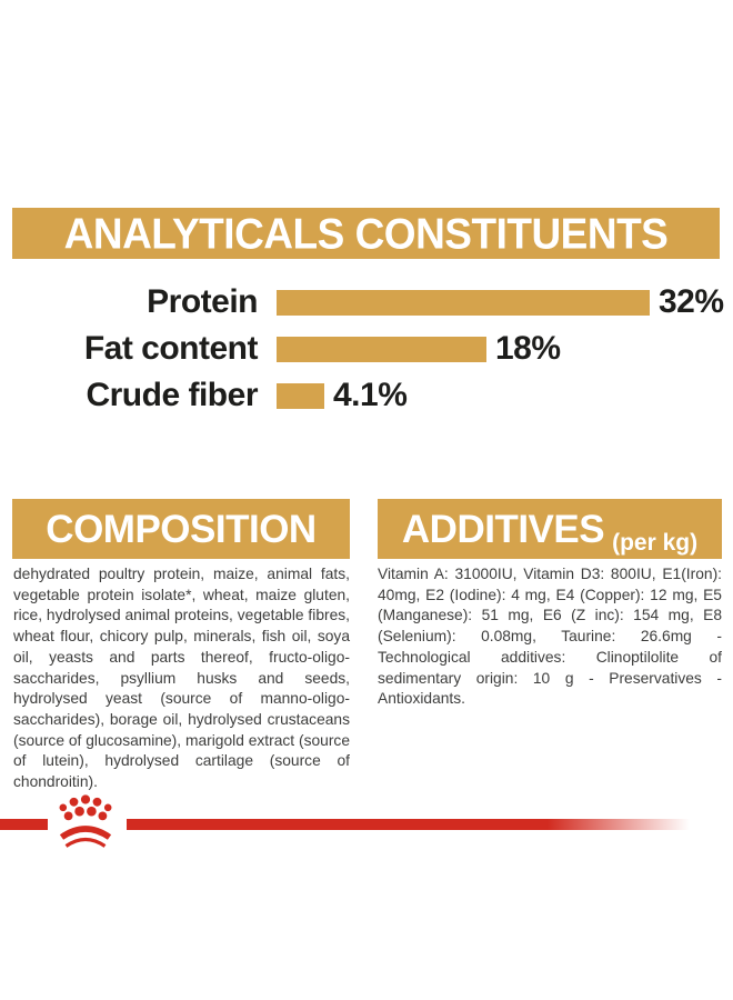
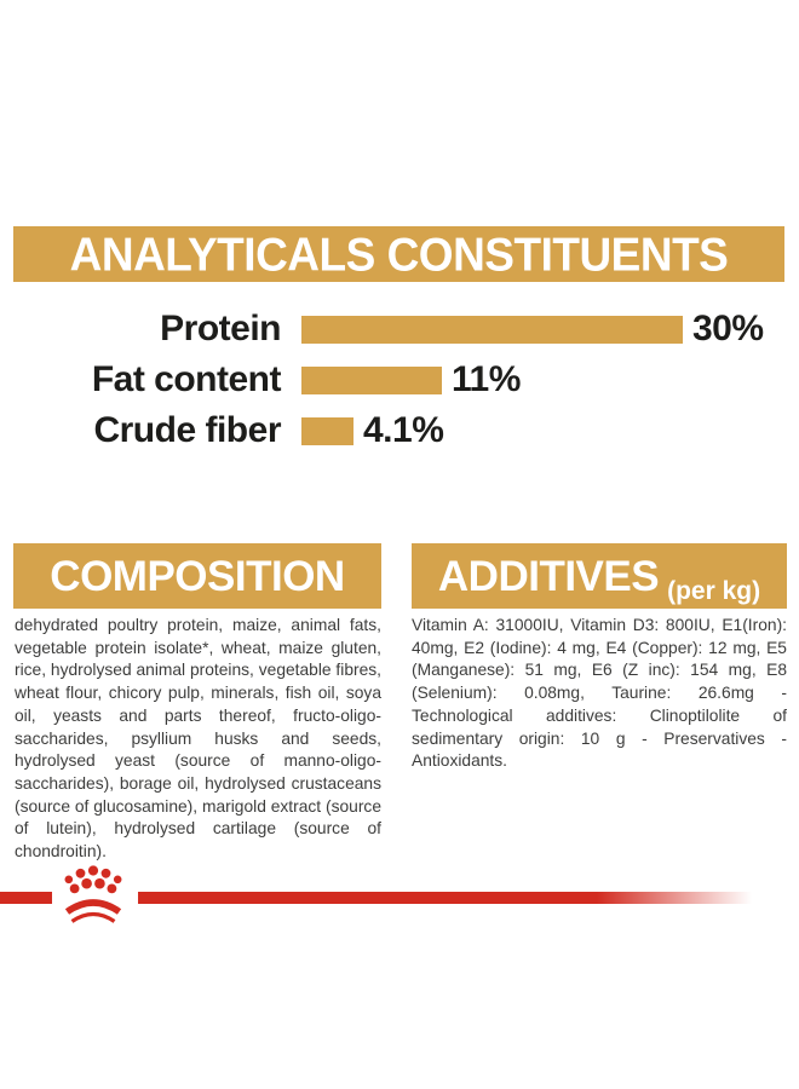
Protein: 32% -> 30%
Fat content: 18% -> 11%
